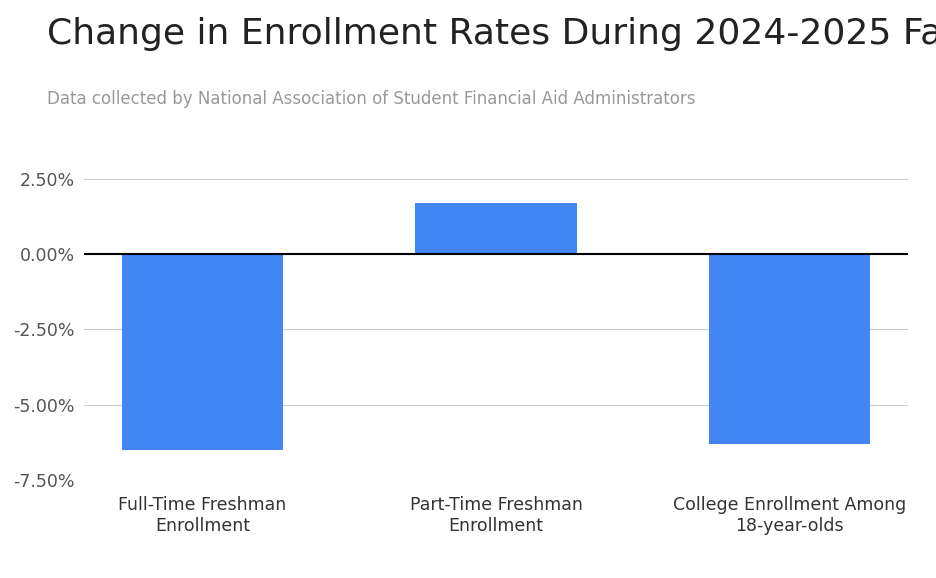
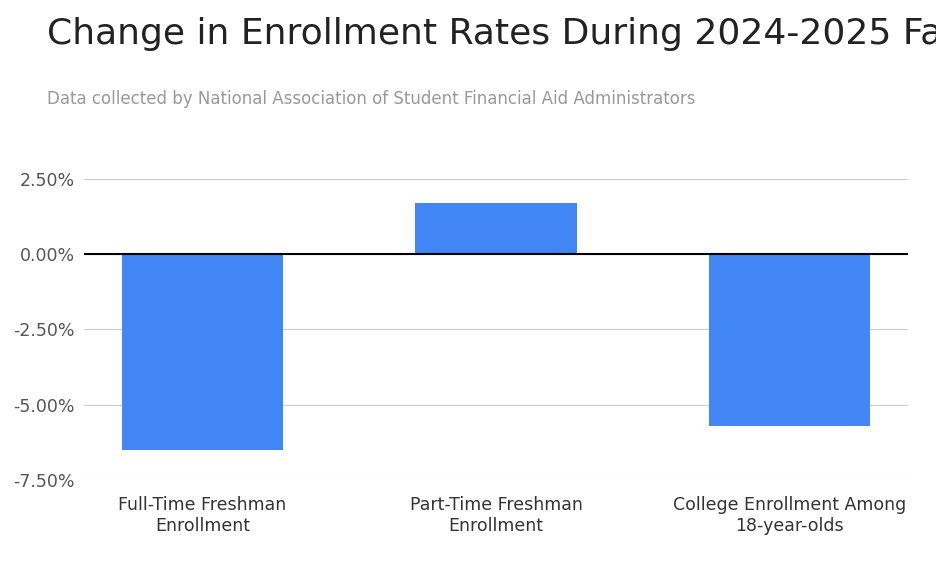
College Enrollment Among 18-year-olds: -6.3% -> -5.7%
